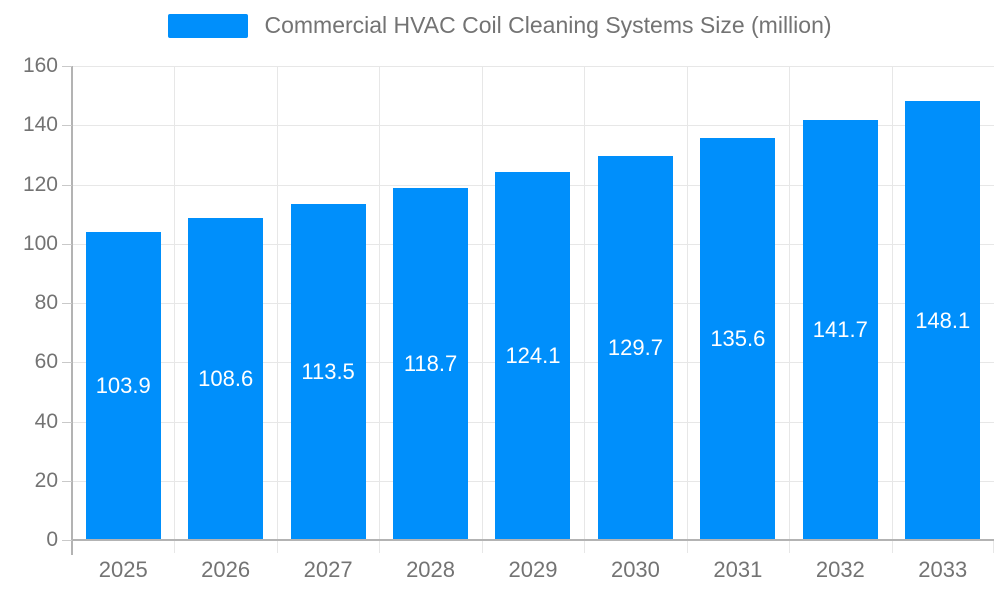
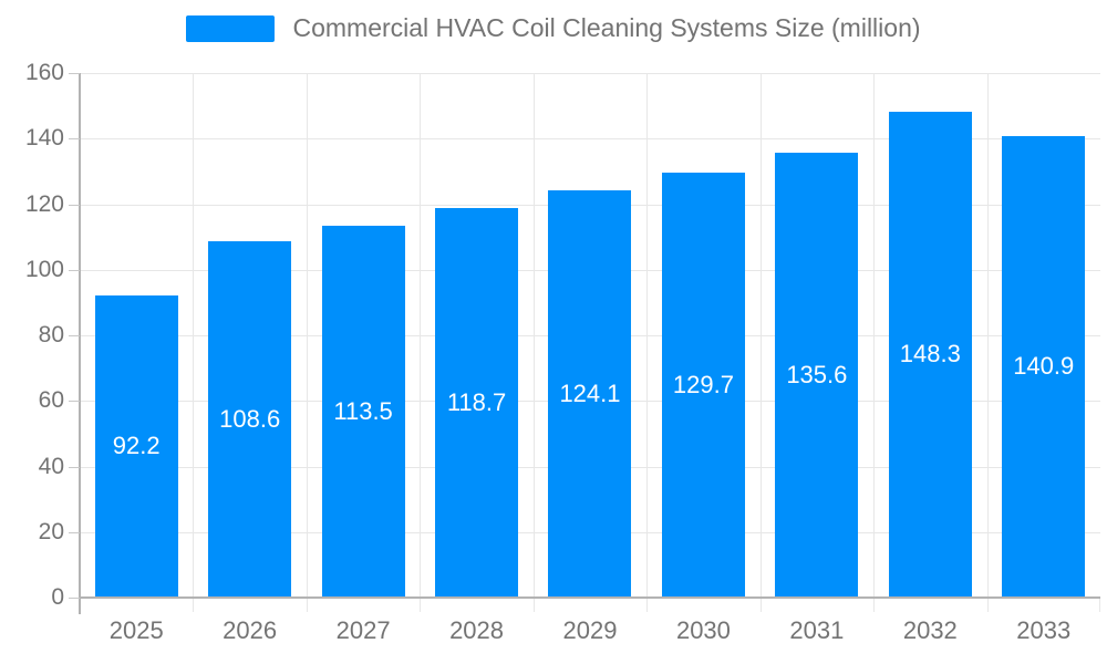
2025: 103.9 -> 92.2
2032: 141.7 -> 148.3
2033: 148.1 -> 140.9
